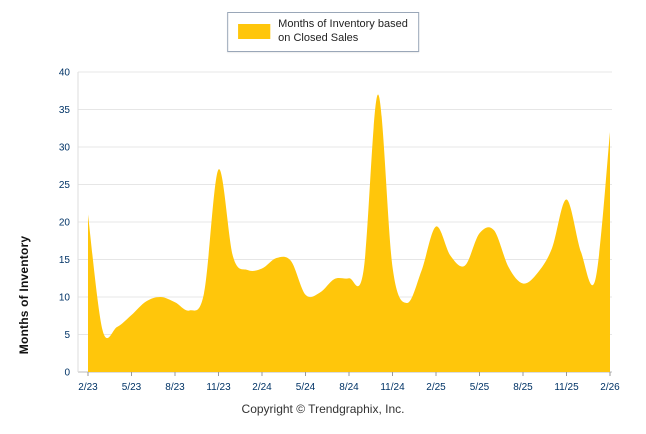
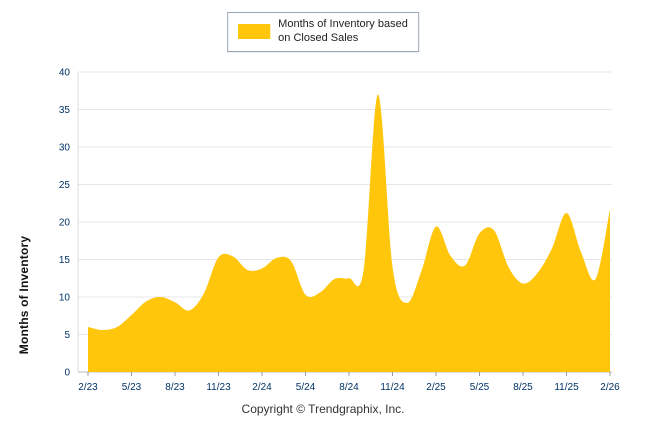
2/23: 21 -> 6
11/23: 27 -> 15
11/25: 23 -> 21
2/26: 32 -> 22
